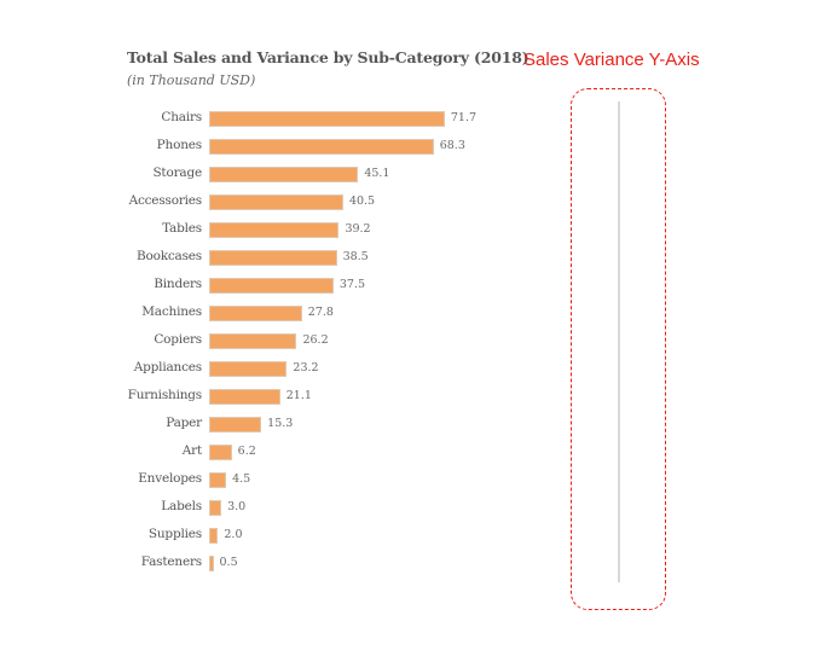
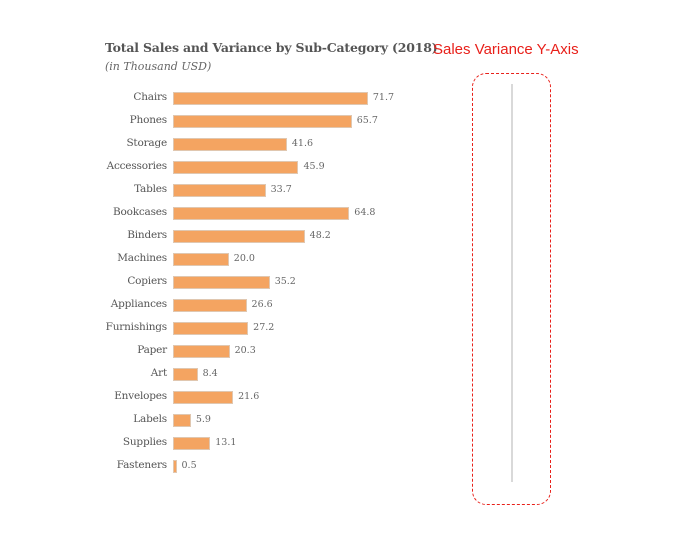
Phones: 68.3 -> 65.7
Storage: 45.1 -> 41.6
Accessories: 40.5 -> 45.9
Tables: 39.2 -> 33.7
Bookcases: 38.5 -> 64.8
Binders: 37.5 -> 48.2
Machines: 27.8 -> 20.0
Copiers: 26.2 -> 35.2
Appliances: 23.2 -> 26.6
Furnishings: 21.1 -> 27.2
Paper: 15.3 -> 20.3
Art: 6.2 -> 8.4
Envelopes: 4.5 -> 21.6
Labels: 3.0 -> 5.9
Supplies: 2.0 -> 13.1
